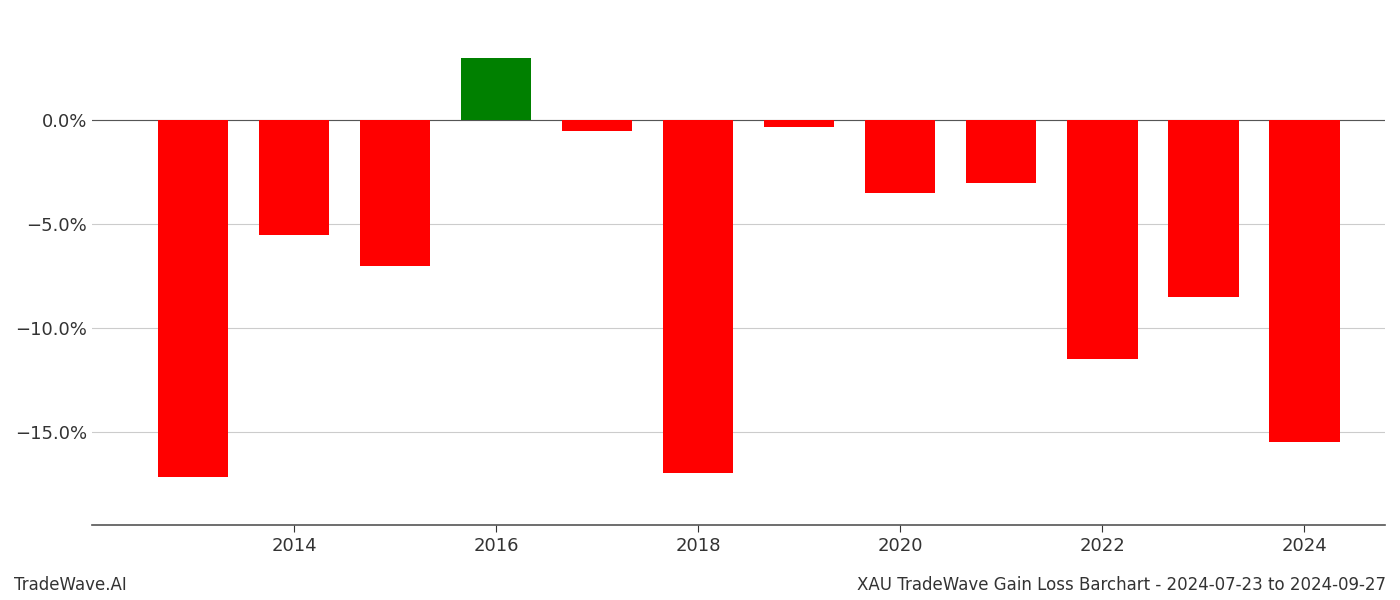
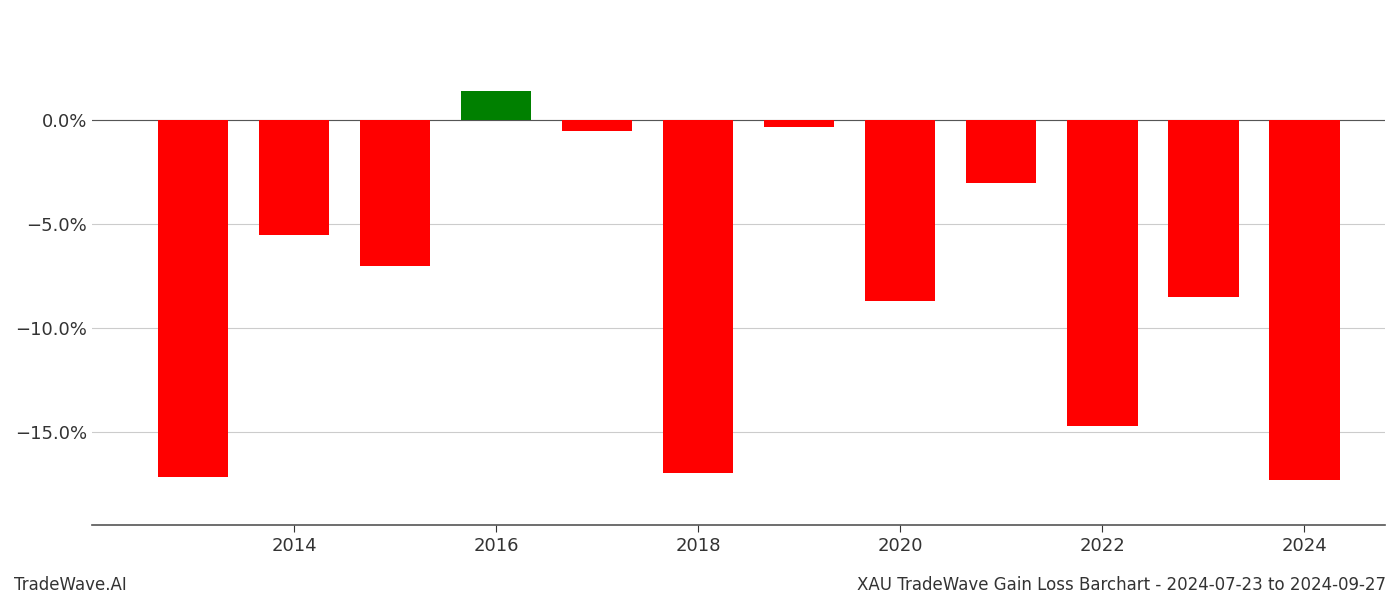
2016: 3.0% -> 1.4%
2020: -3.5% -> -8.7%
2022: -11.5% -> -14.7%
2024: -15.5% -> -17.3%
